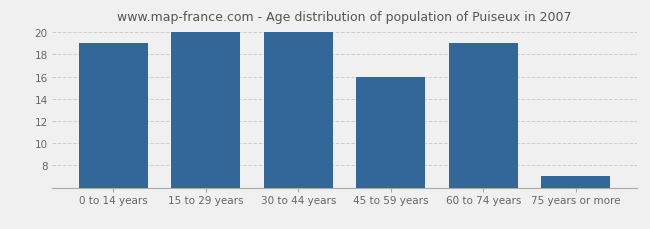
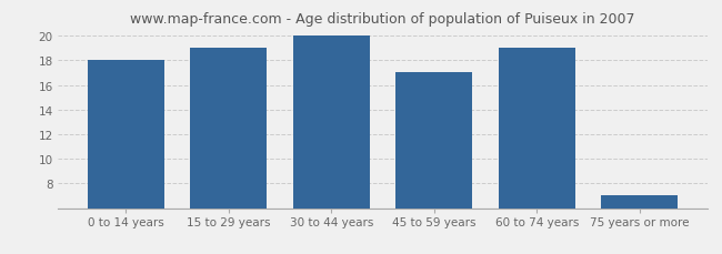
0 to 14 years: 19 -> 18
15 to 29 years: 20 -> 19
45 to 59 years: 16 -> 17
